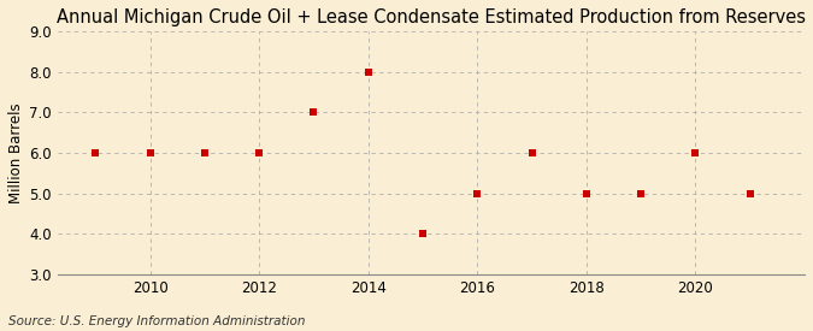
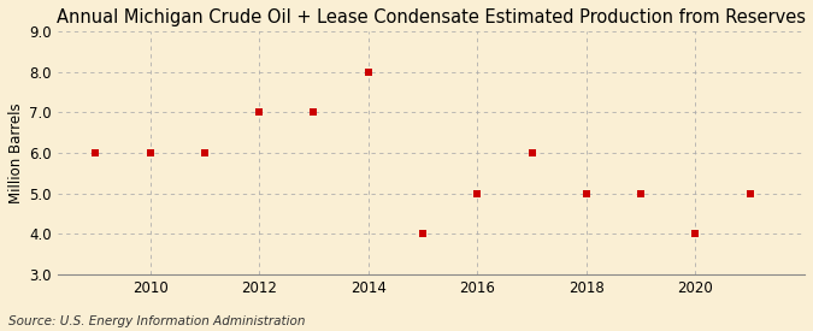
2012: 6 -> 7
2020: 6 -> 4
